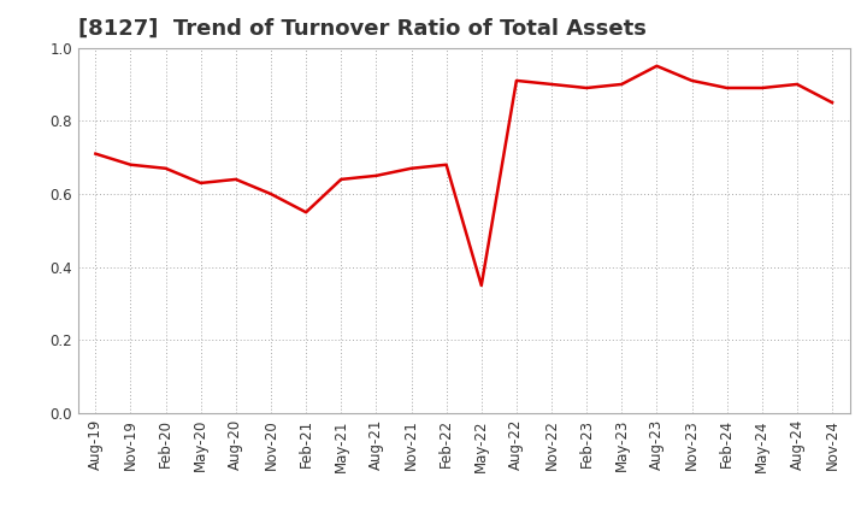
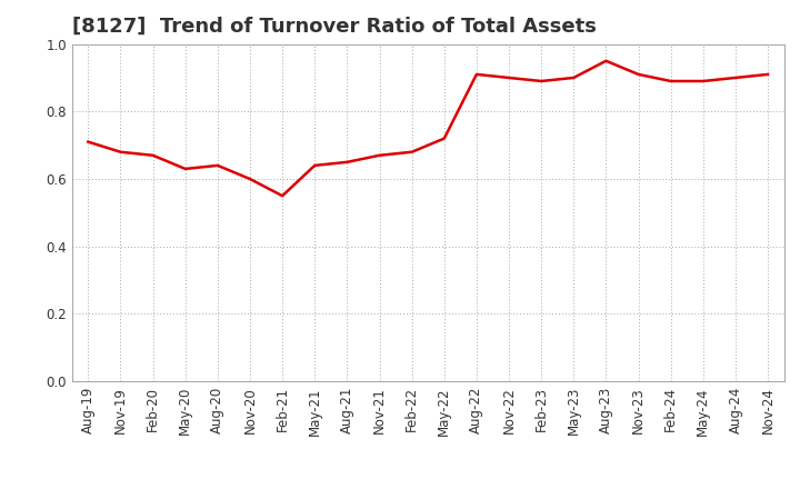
May-22: 0.35 -> 0.72
Nov-24: 0.85 -> 0.91
